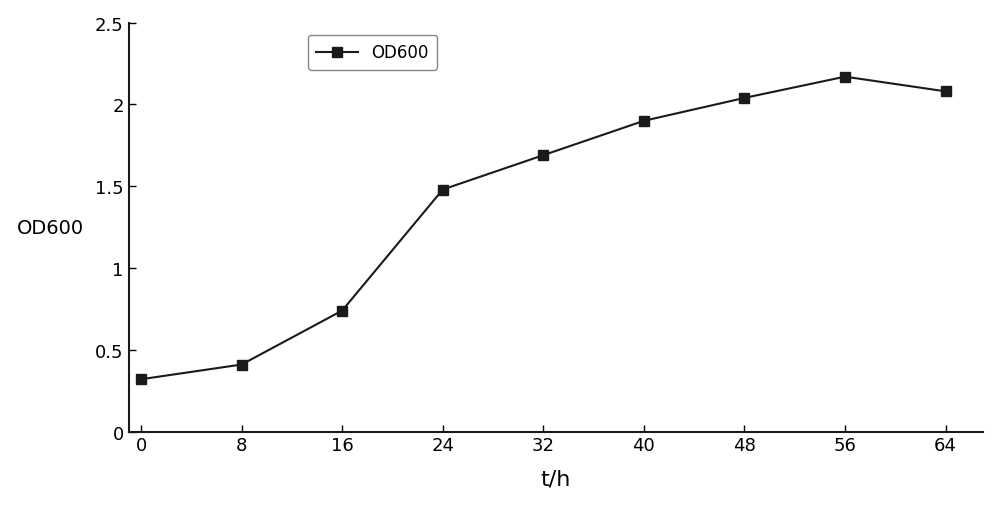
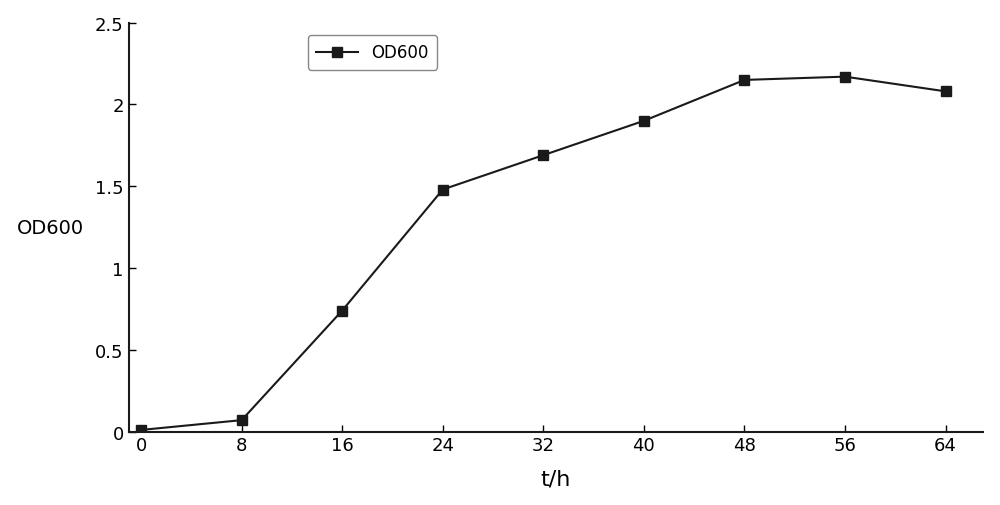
0: 0.32 -> 0.01
8: 0.41 -> 0.07
48: 2.04 -> 2.15
